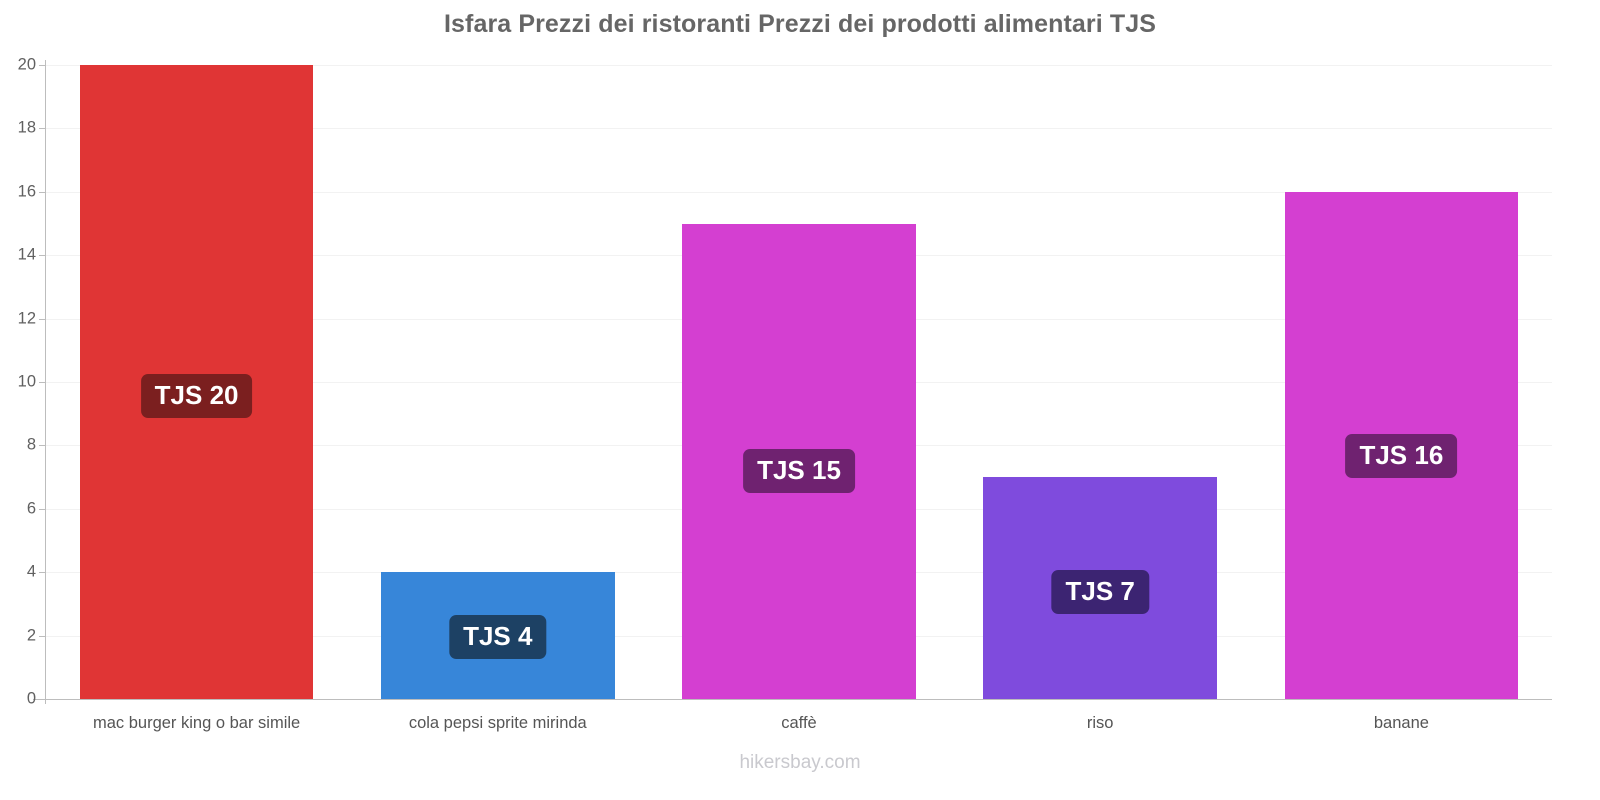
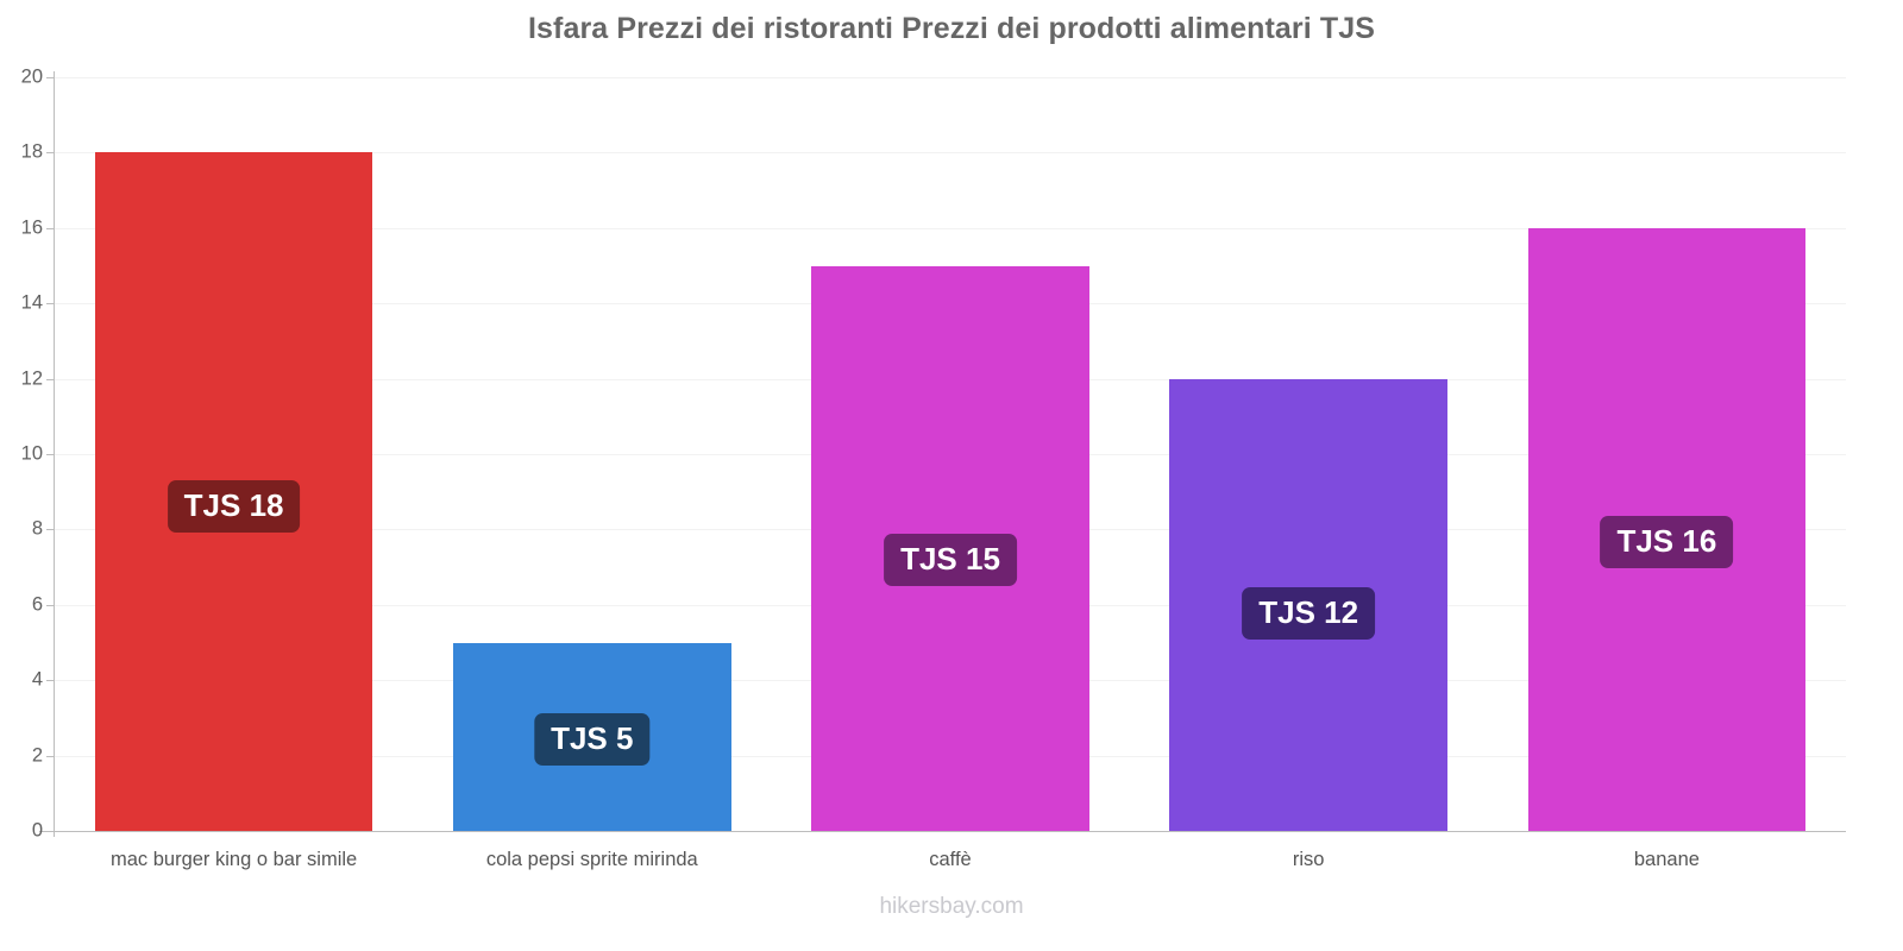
mac burger king o bar simile: 20 -> 18
cola pepsi sprite mirinda: 4 -> 5
riso: 7 -> 12
